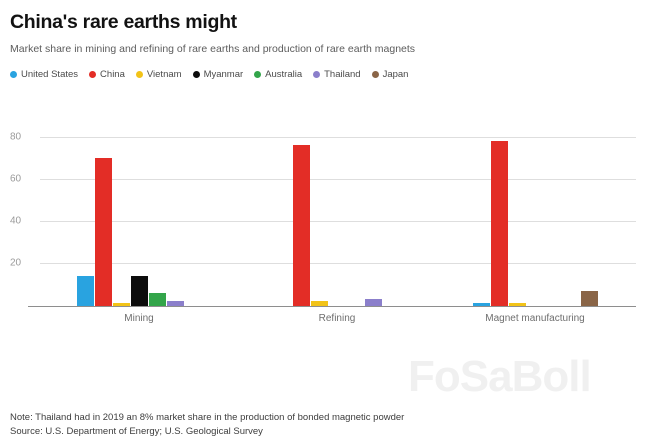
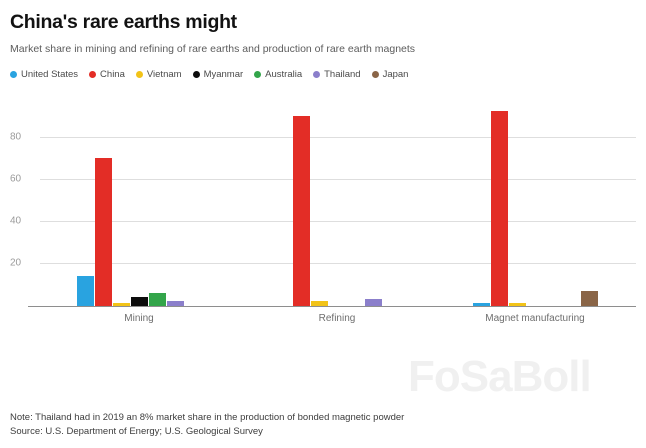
Myanmar/Mining: 14 -> 4
China/Refining: 76 -> 90
China/Magnet manufacturing: 78 -> 92
